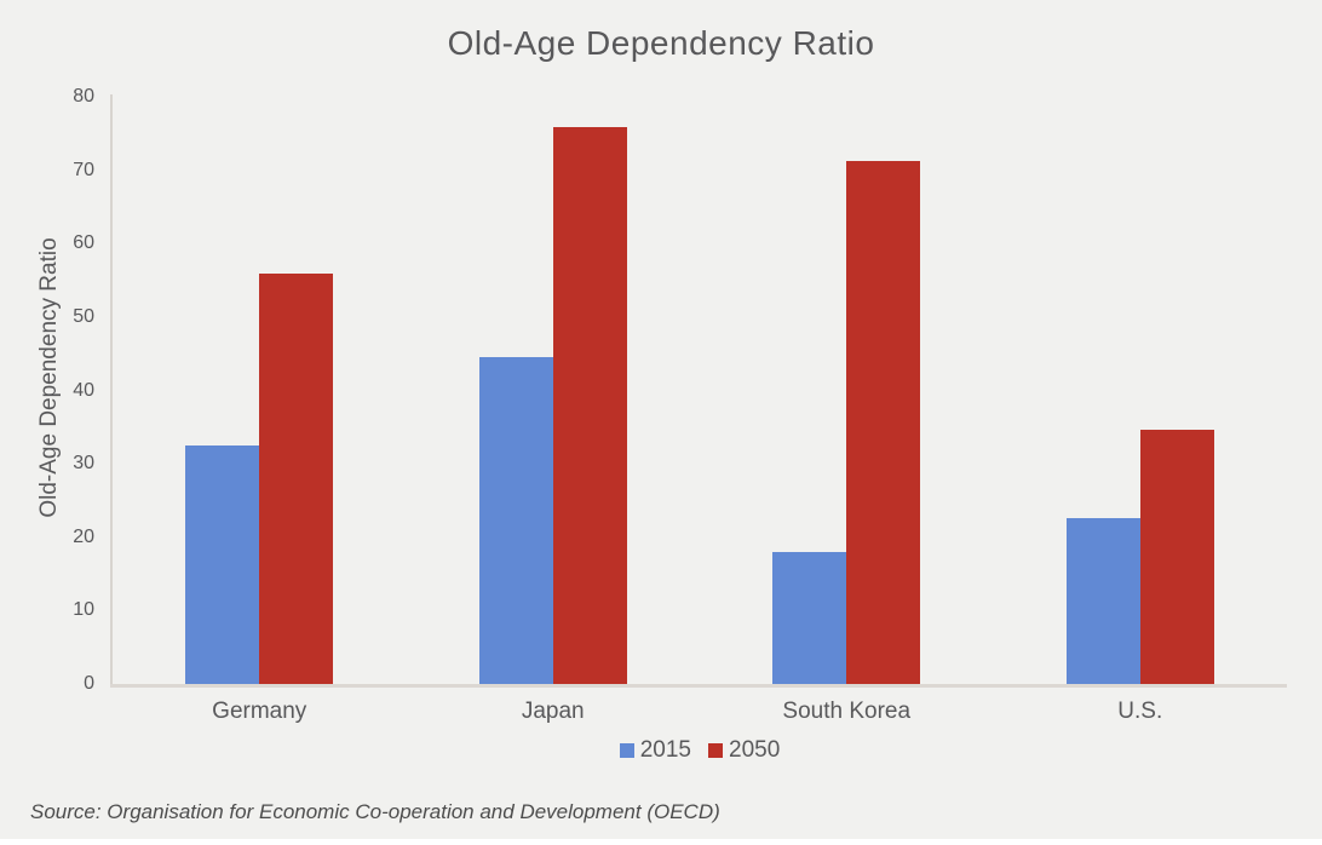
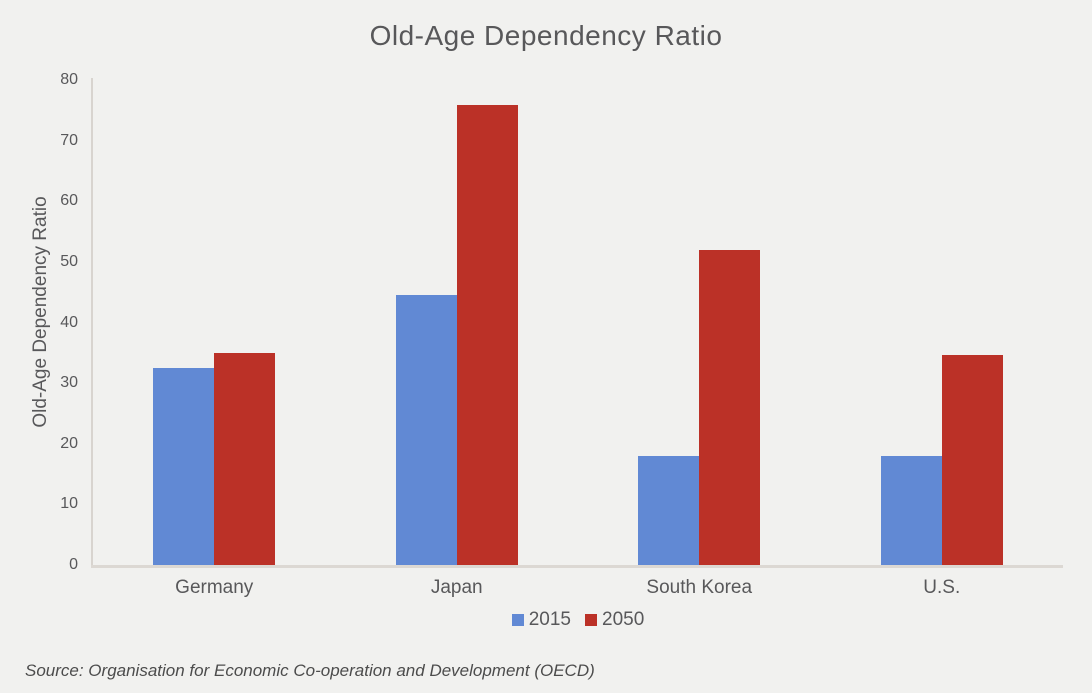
2050/Germany: 56 -> 35
2050/South Korea: 71 -> 52
2015/U.S.: 23 -> 18
